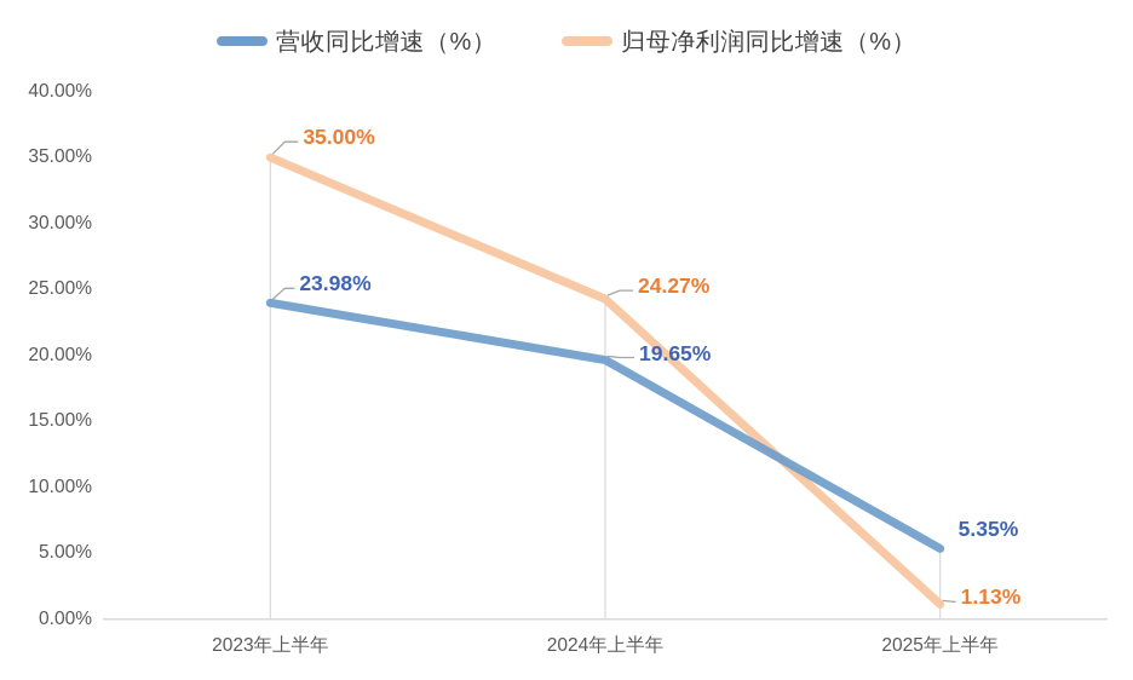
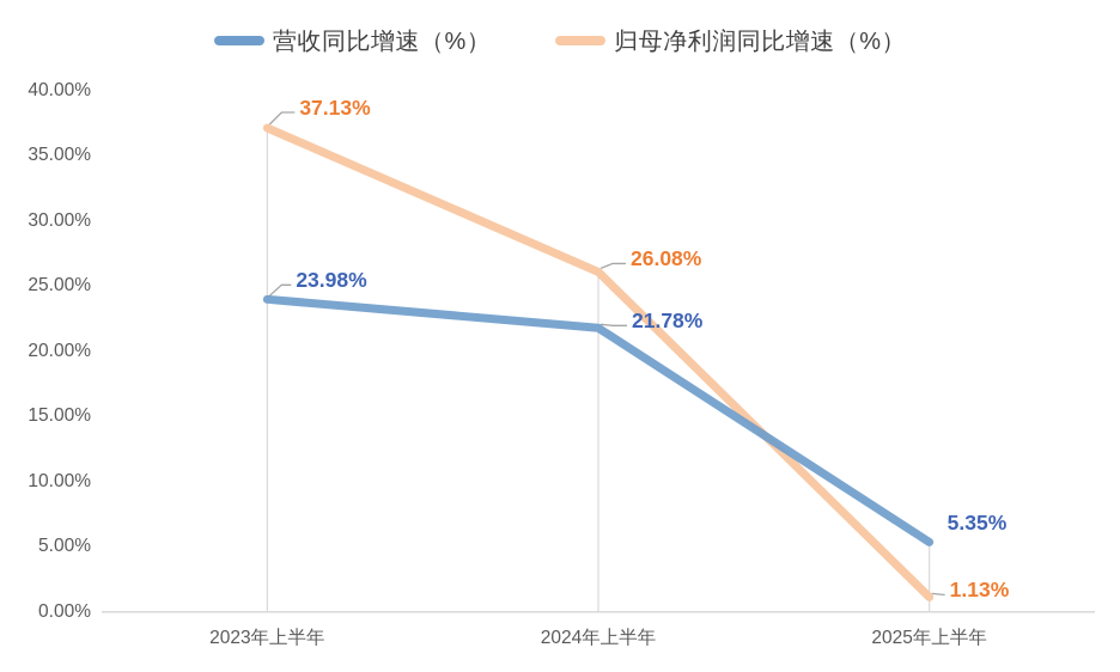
归母净利润同比增速（%）/2023年上半年: 35.00% -> 37.13%
营收同比增速（%）/2024年上半年: 19.65% -> 21.78%
归母净利润同比增速（%）/2024年上半年: 24.27% -> 26.08%
